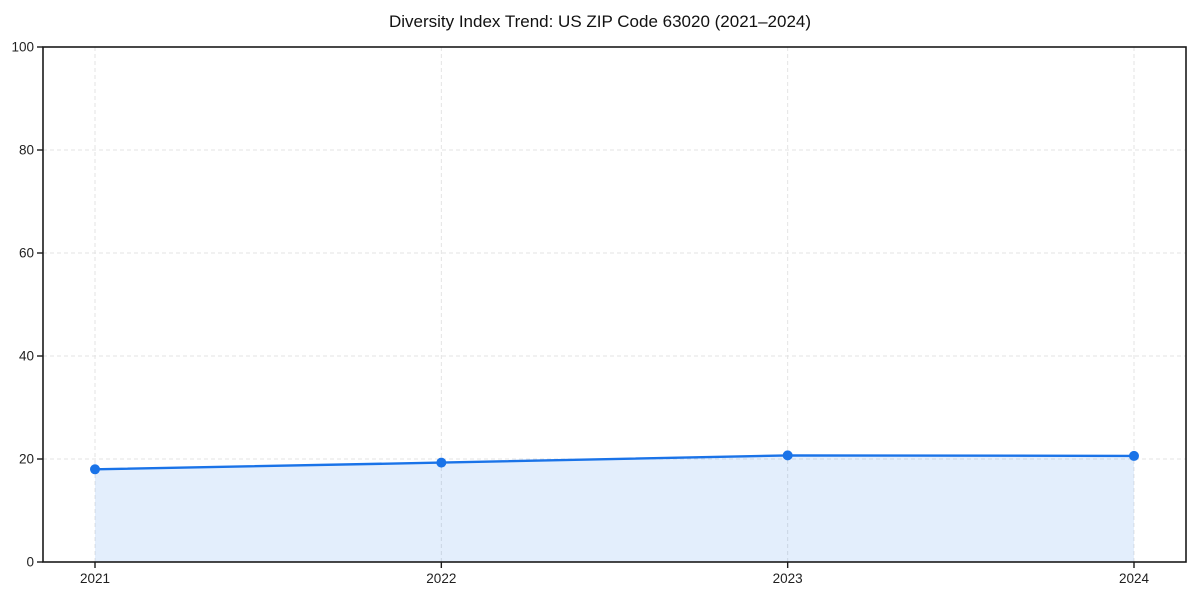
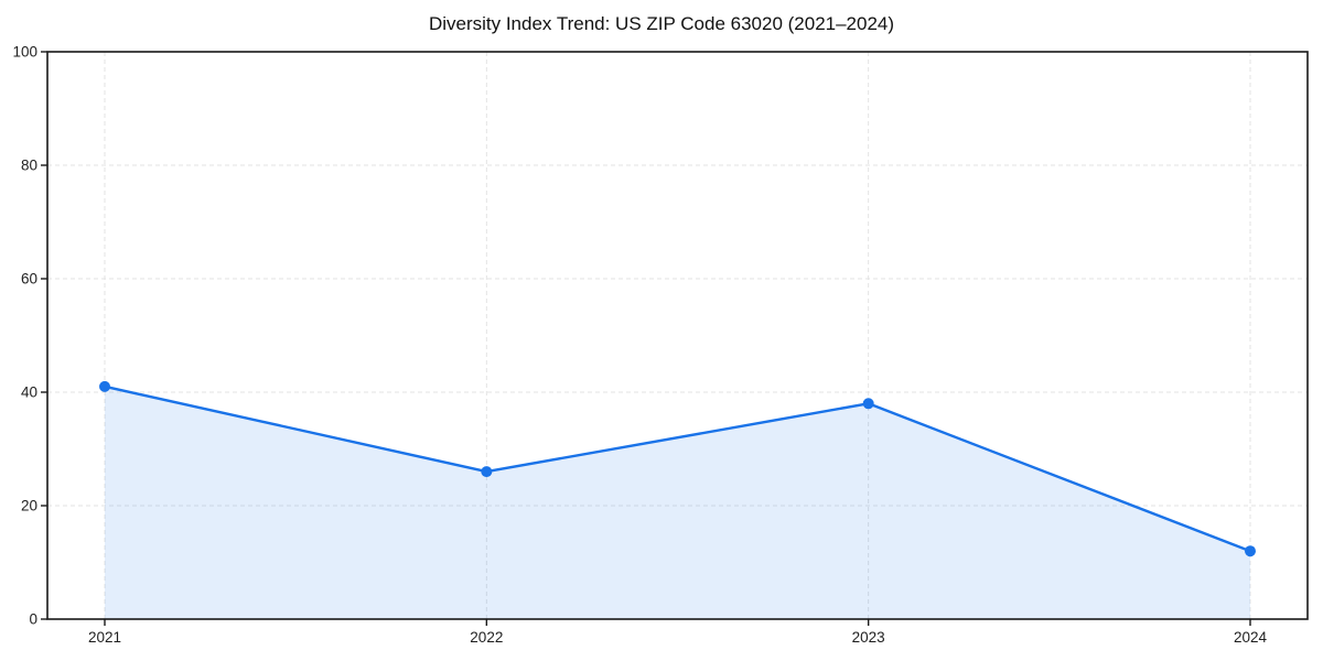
2021: 18 -> 41
2022: 19 -> 26
2023: 21 -> 38
2024: 21 -> 12
